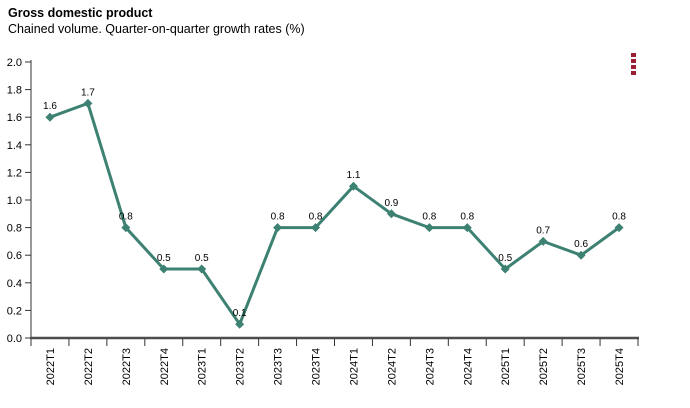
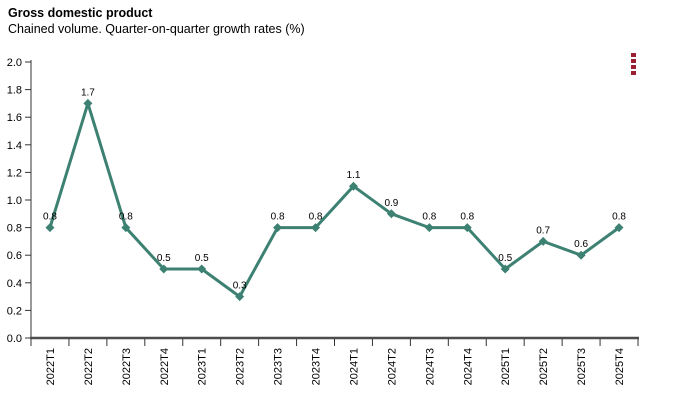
2022T1: 1.6 -> 0.8
2023T2: 0.1 -> 0.3
